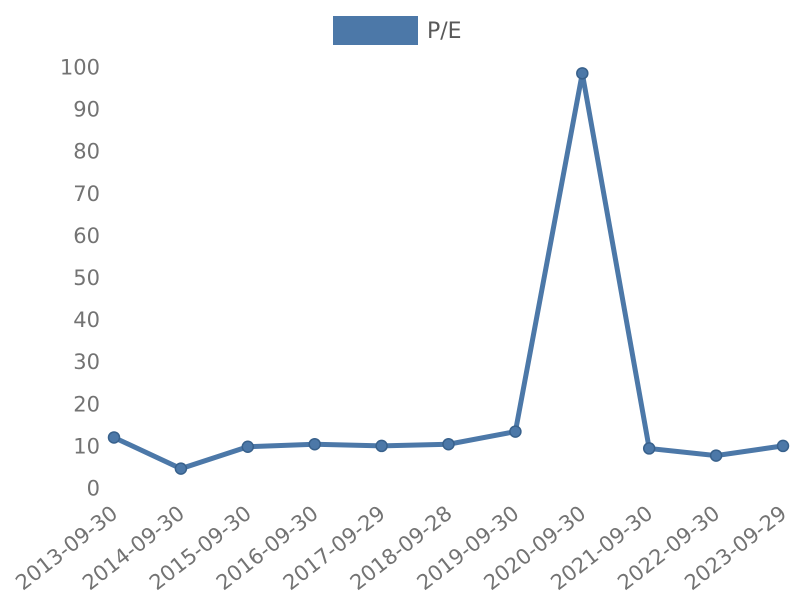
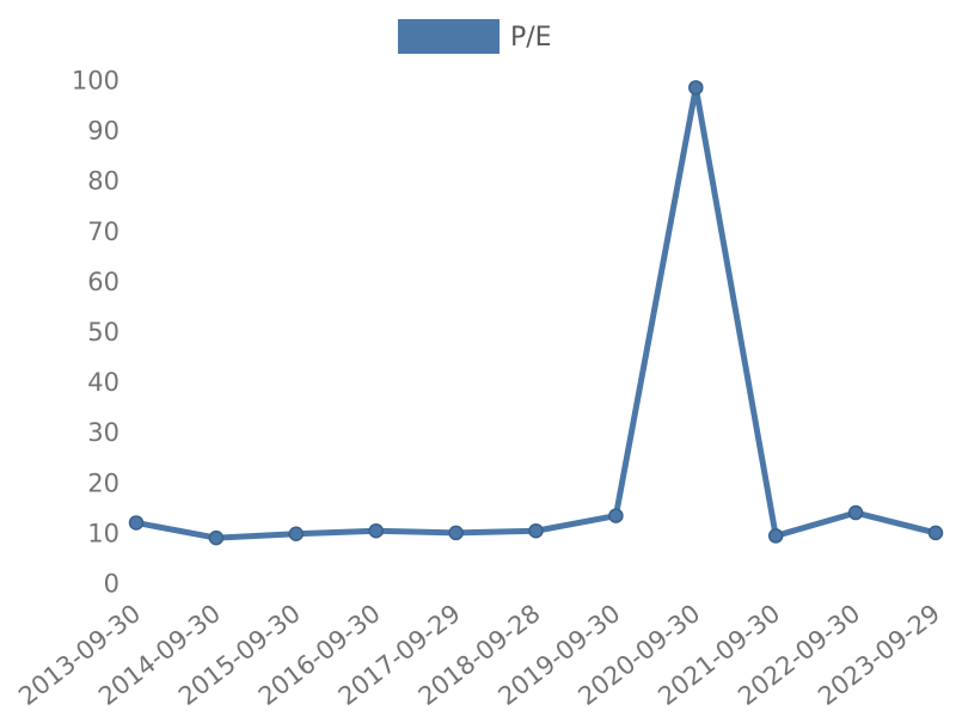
2014-09-30: 5 -> 9
2022-09-30: 8 -> 14
